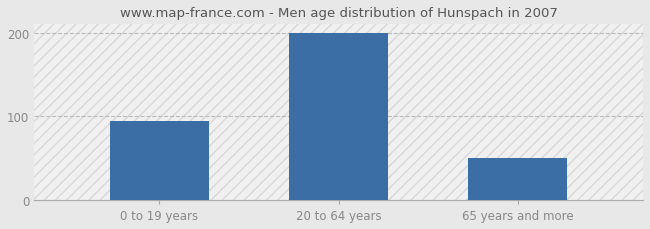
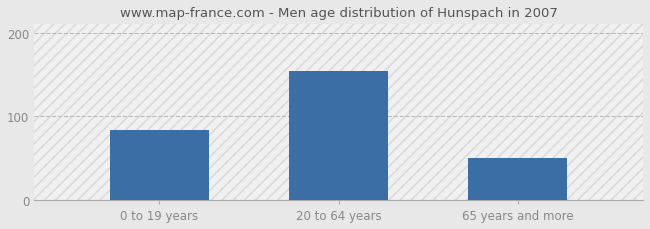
0 to 19 years: 95 -> 84
20 to 64 years: 200 -> 154
